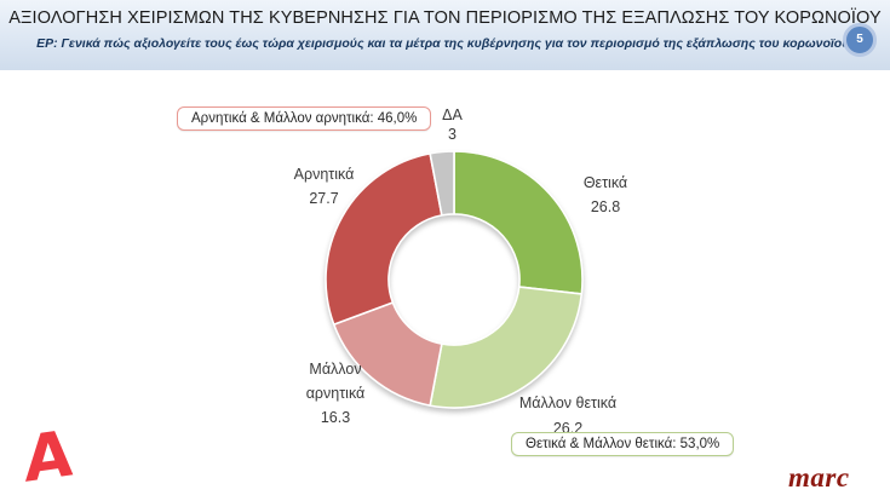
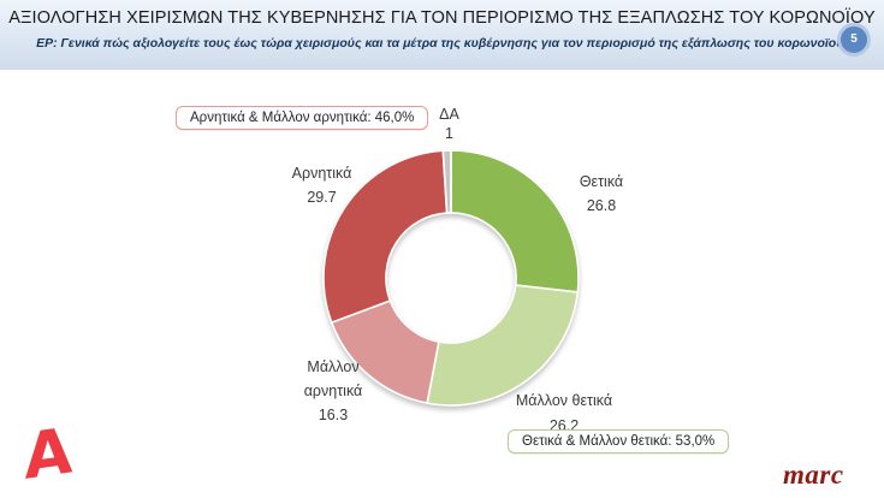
Αρνητικά: 27.7 -> 29.7
ΔΑ: 3 -> 1
